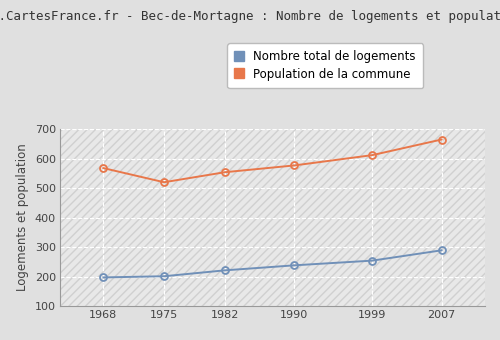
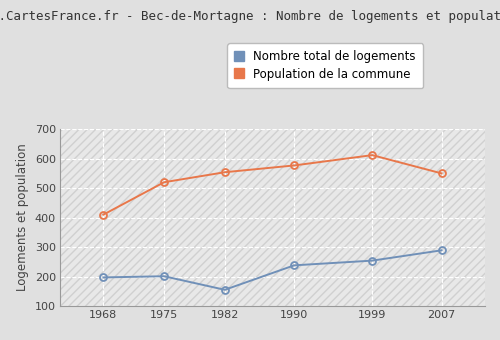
Population de la commune/1968: 568 -> 410
Nombre total de logements/1982: 221 -> 155
Population de la commune/2007: 665 -> 550
